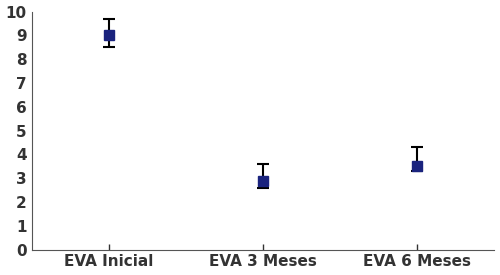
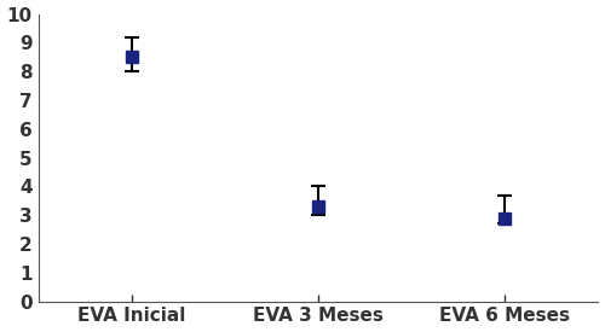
EVA Inicial: 9.0 -> 8.5
EVA 3 Meses: 2.9 -> 3.3
EVA 6 Meses: 3.5 -> 2.9
